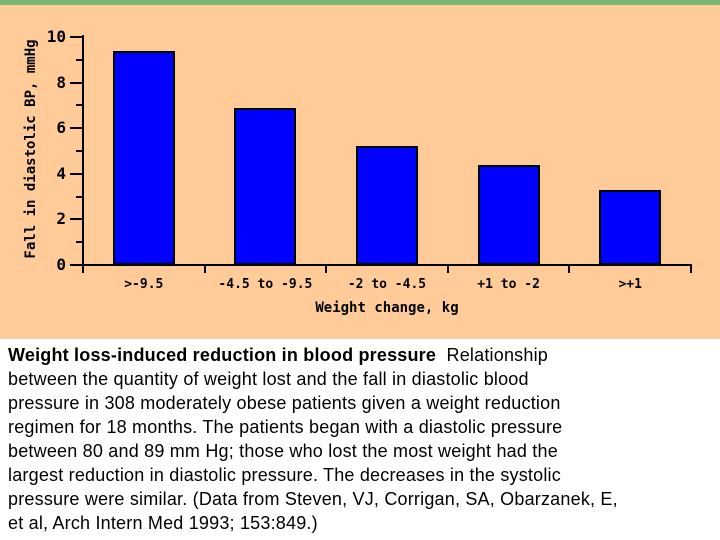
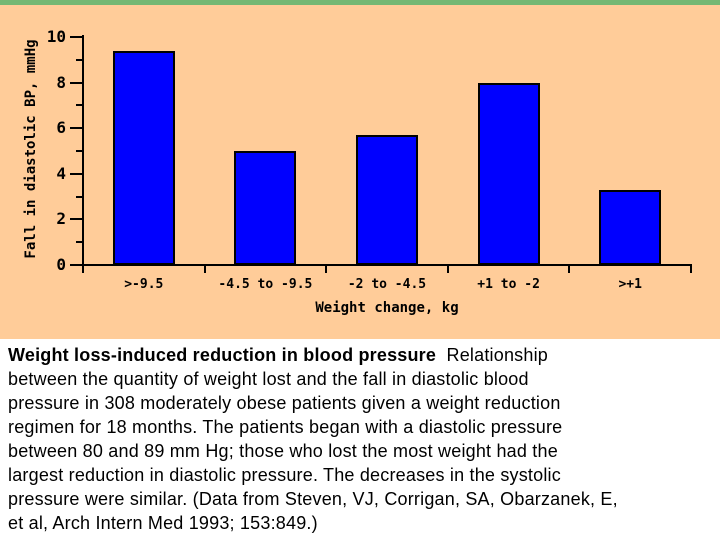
-4.5 to -9.5: 6.9 -> 5.0
-2 to -4.5: 5.2 -> 5.7
+1 to -2: 4.4 -> 8.0
